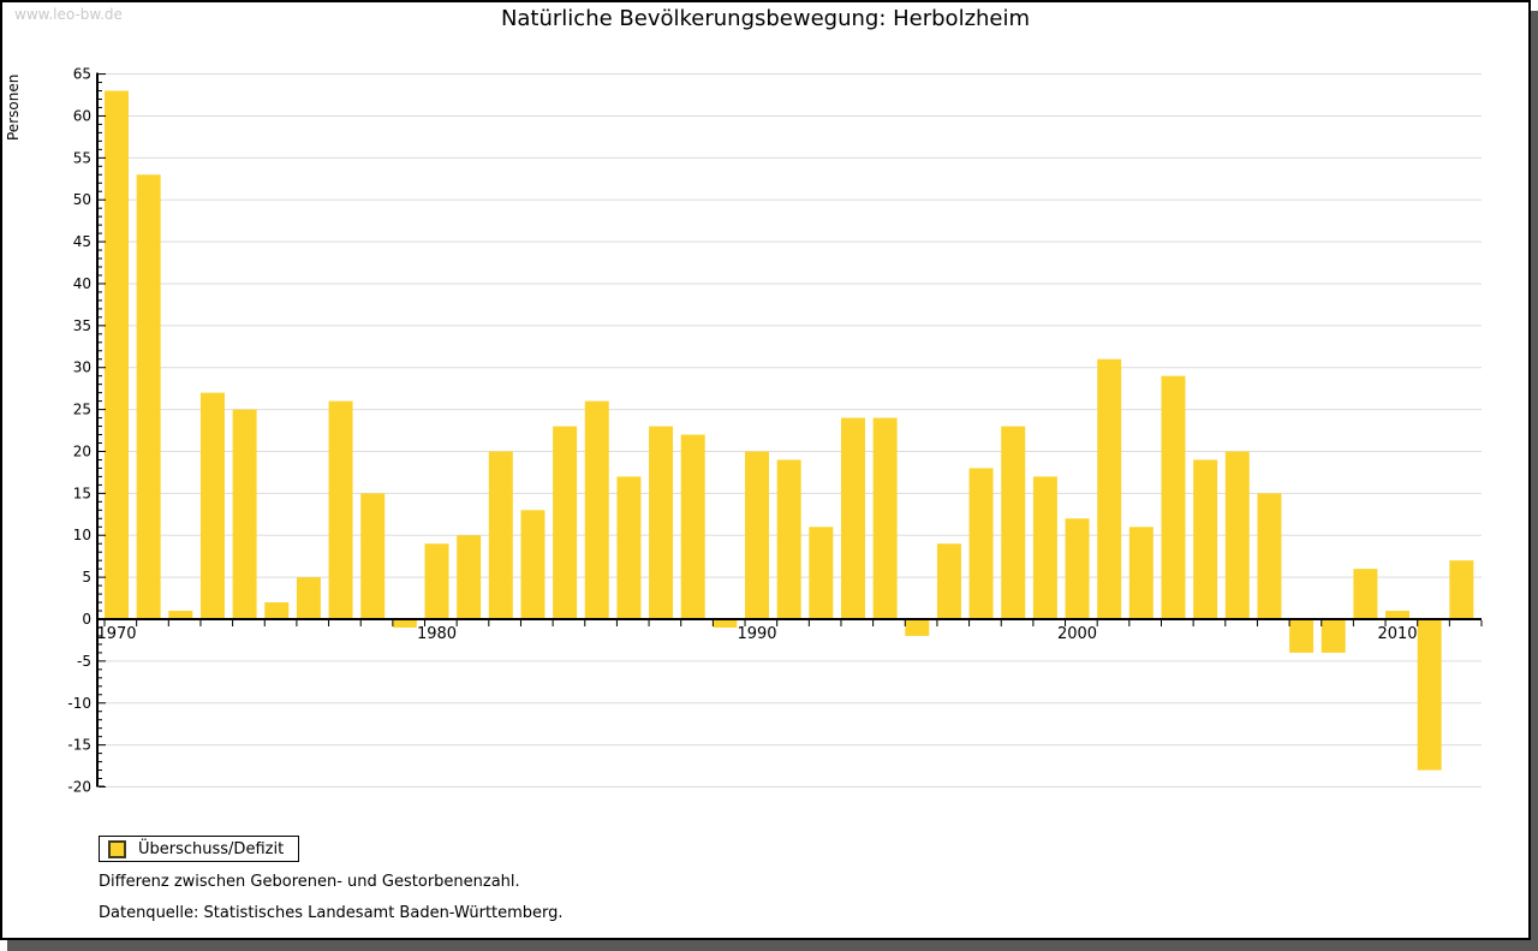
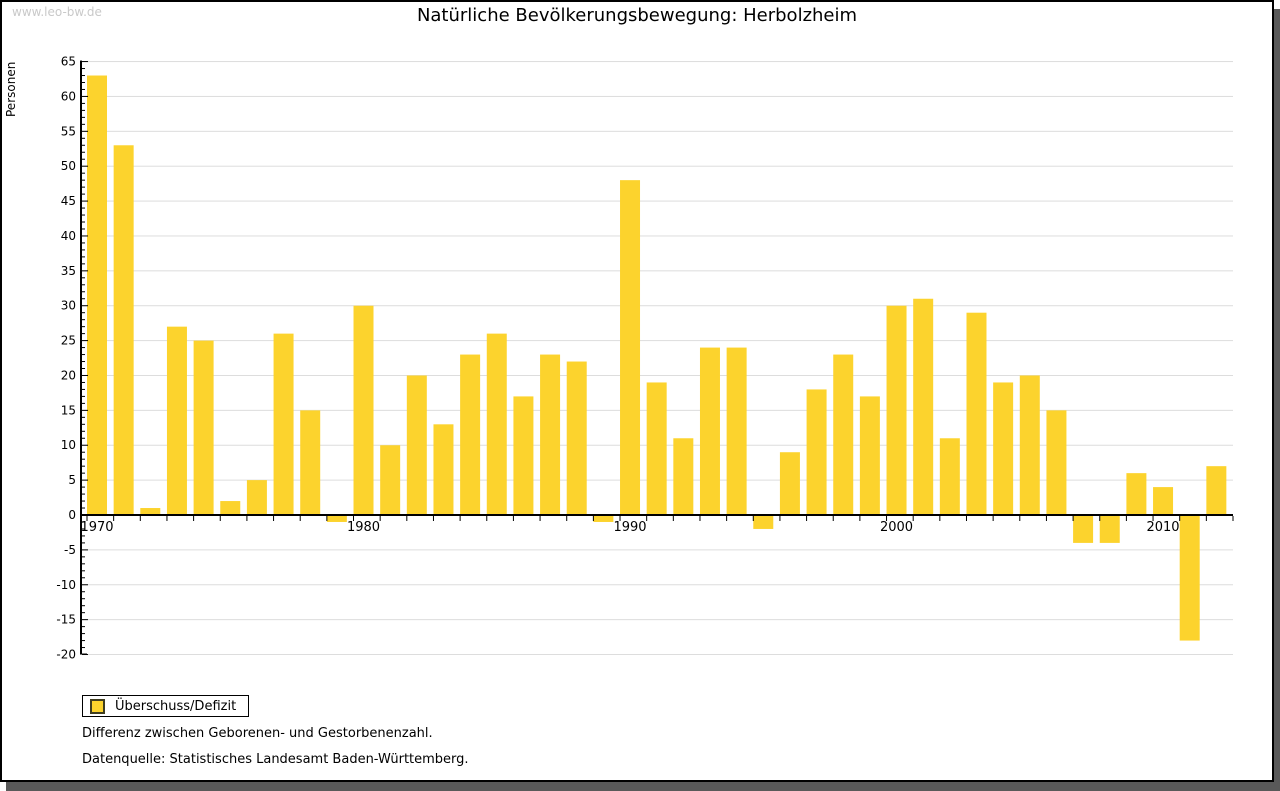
1980: 9 -> 30
1990: 20 -> 48
2000: 12 -> 30
2010: 1 -> 4
